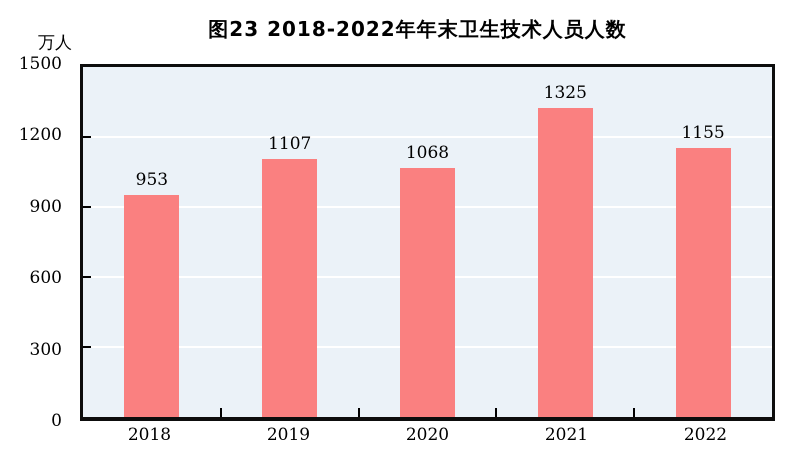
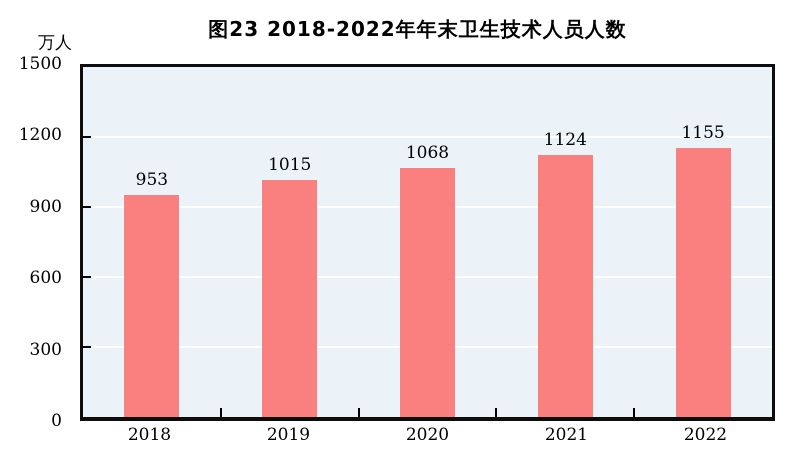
2019: 1107 -> 1015
2021: 1325 -> 1124
